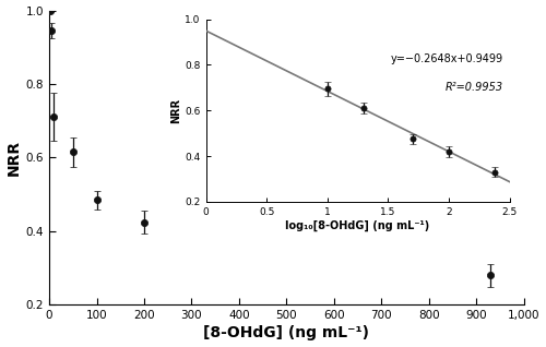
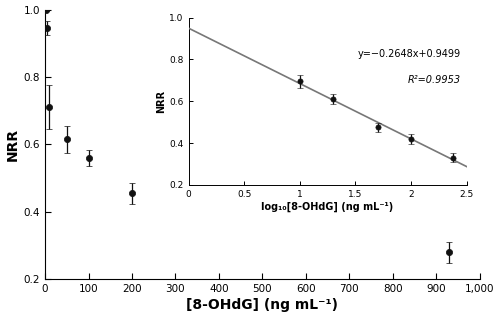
100: 0.485 -> 0.560
200: 0.425 -> 0.455
